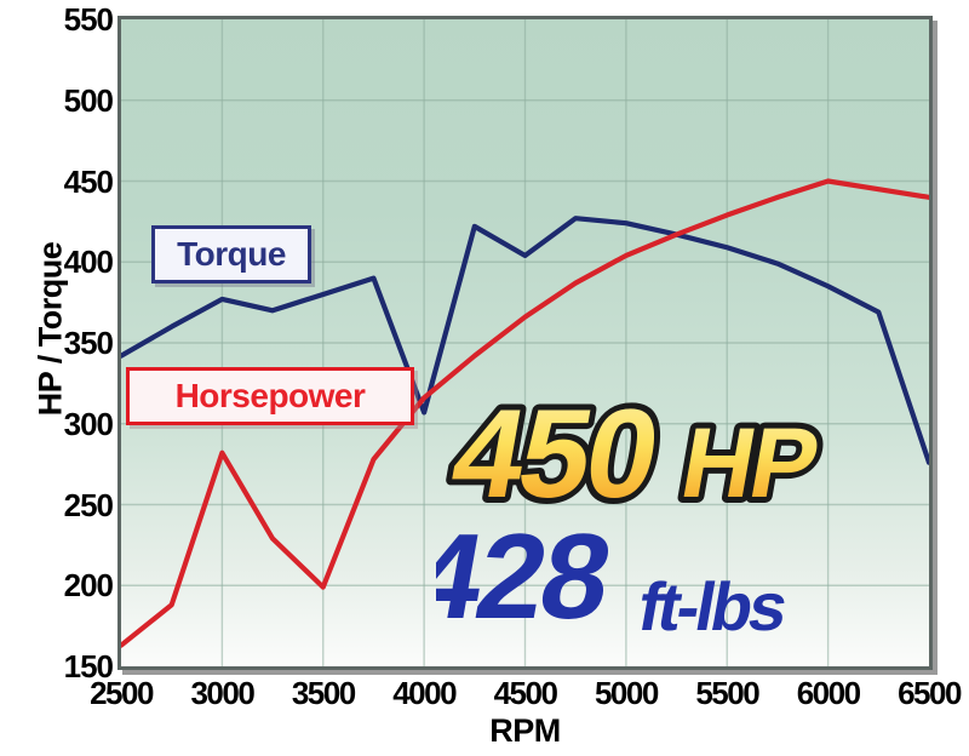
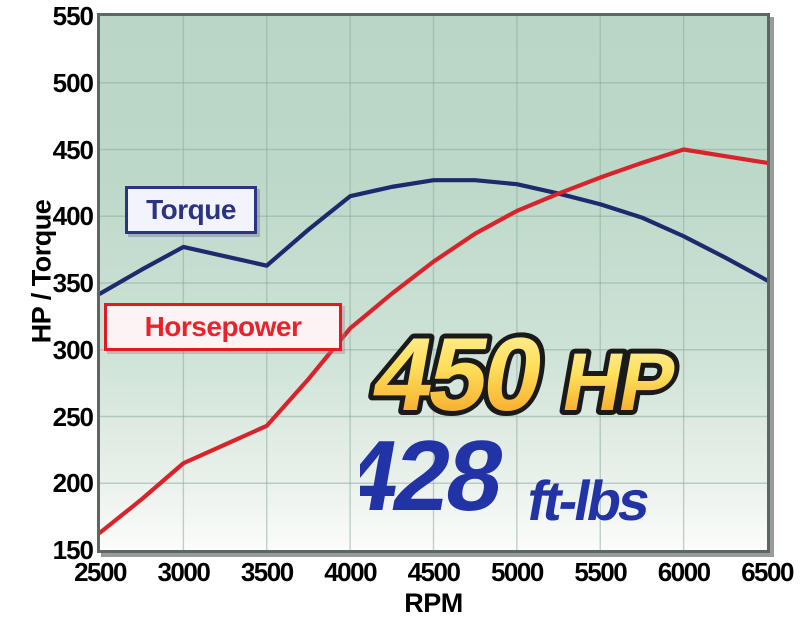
Horsepower/3000: 282 -> 215
Torque/3500: 380 -> 363
Horsepower/3500: 199 -> 243
Torque/4000: 307 -> 415
Torque/4500: 404 -> 427
Torque/6500: 276 -> 352
